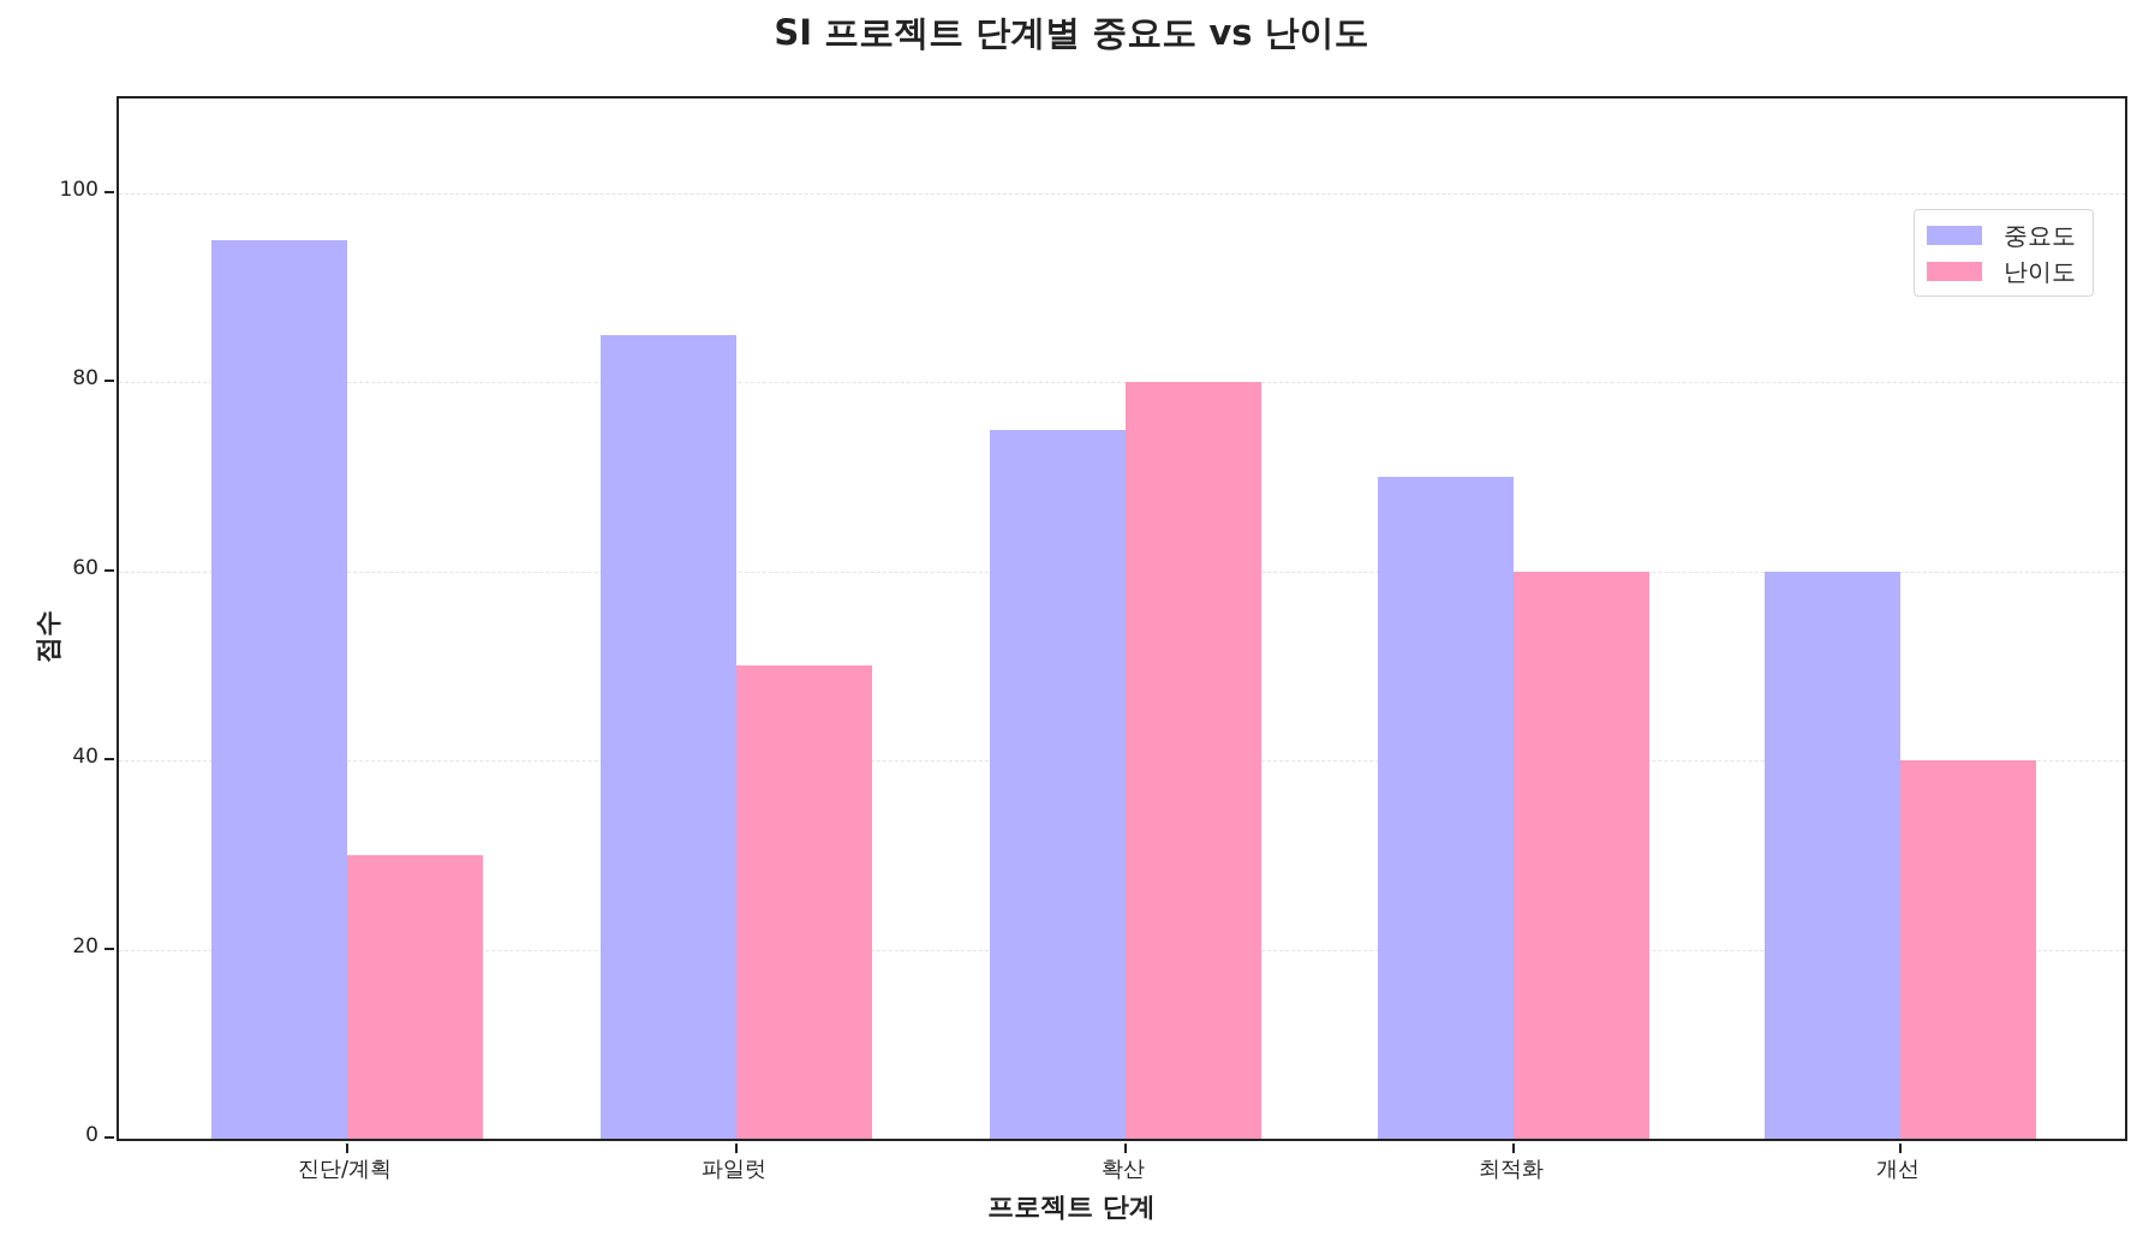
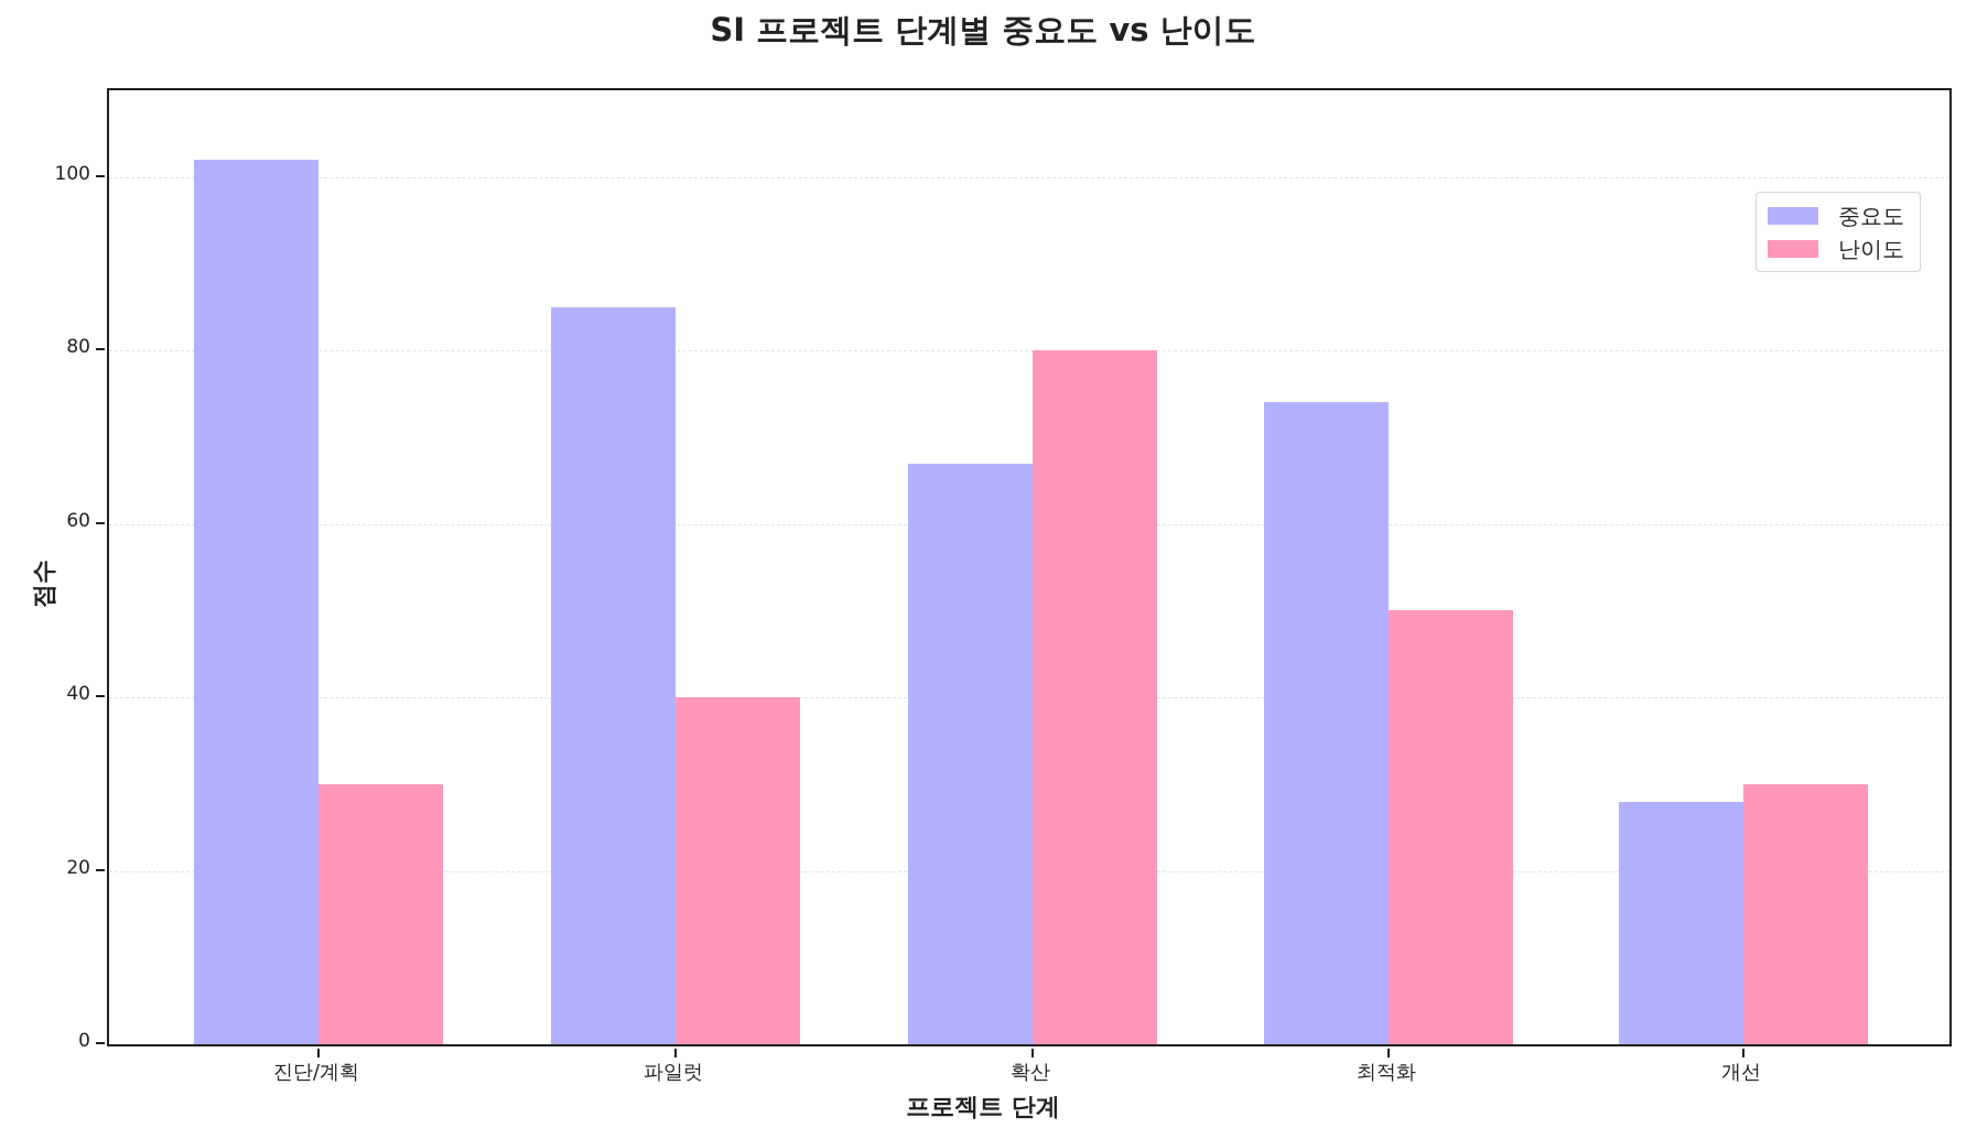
중요도/진단/계획: 95 -> 102
난이도/파일럿: 50 -> 40
중요도/확산: 75 -> 67
중요도/최적화: 70 -> 74
난이도/최적화: 60 -> 50
중요도/개선: 60 -> 28
난이도/개선: 40 -> 30
